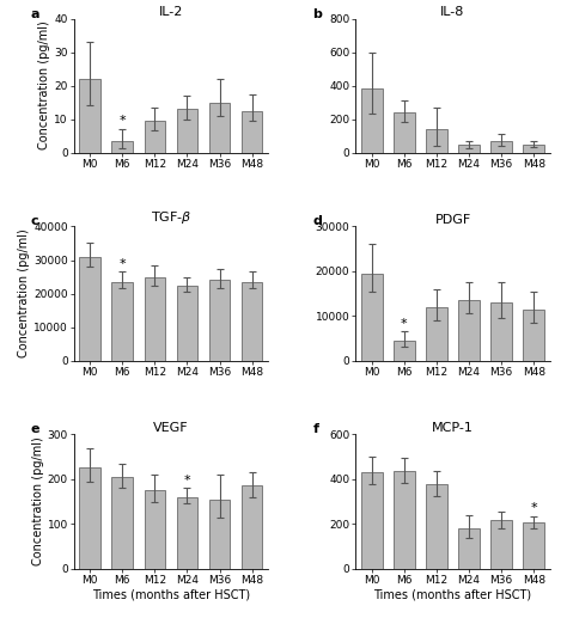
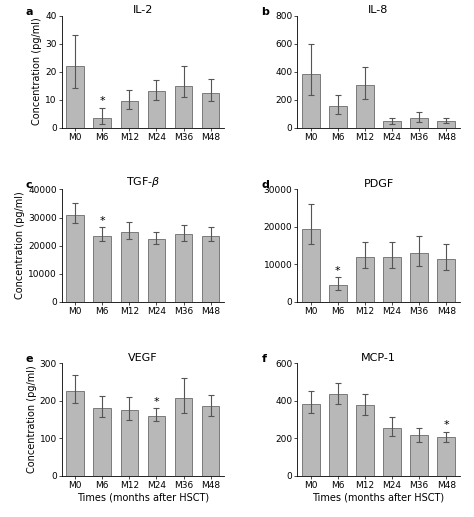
IL-8/M6: 240 -> 160
IL-8/M12: 140 -> 300
PDGF/M24: 13500 -> 12000
VEGF/M6: 205 -> 182
VEGF/M36: 155 -> 207
MCP-1/M0: 430 -> 380
MCP-1/M24: 180 -> 260
